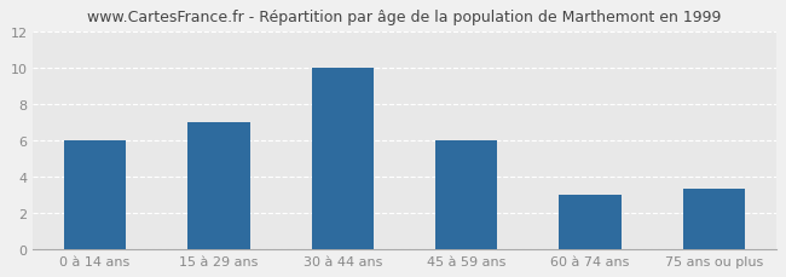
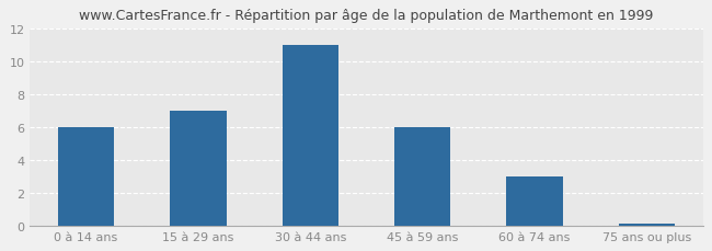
30 à 44 ans: 10.0 -> 11.0
75 ans ou plus: 3.3 -> 0.1
